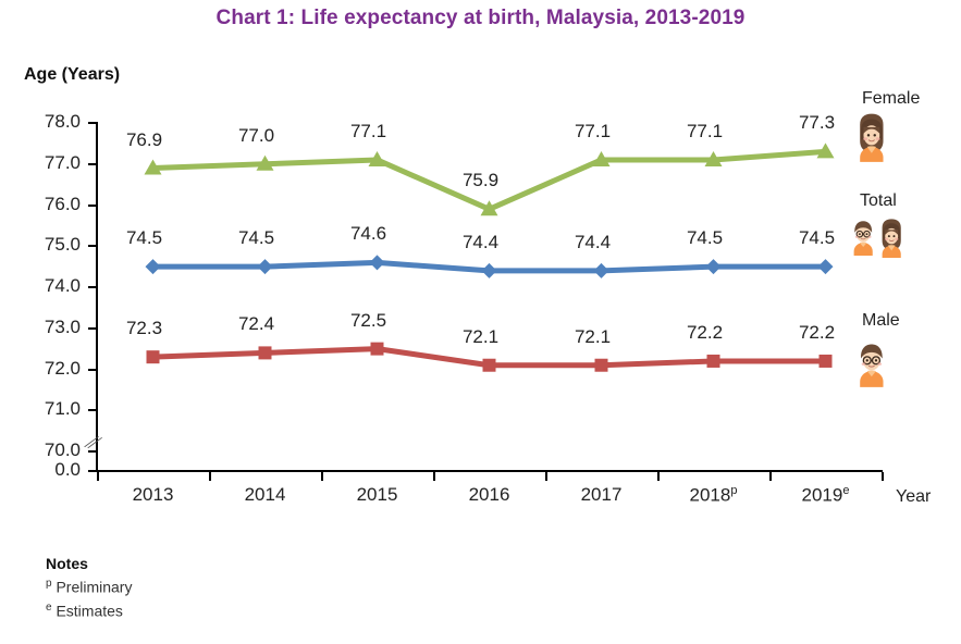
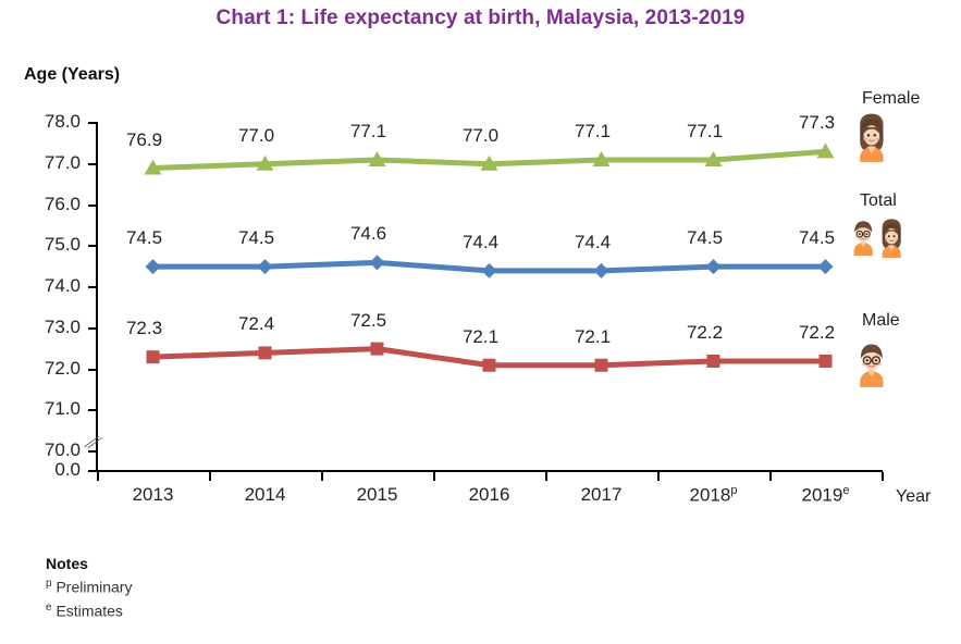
Female/2016: 75.9 -> 77.0
